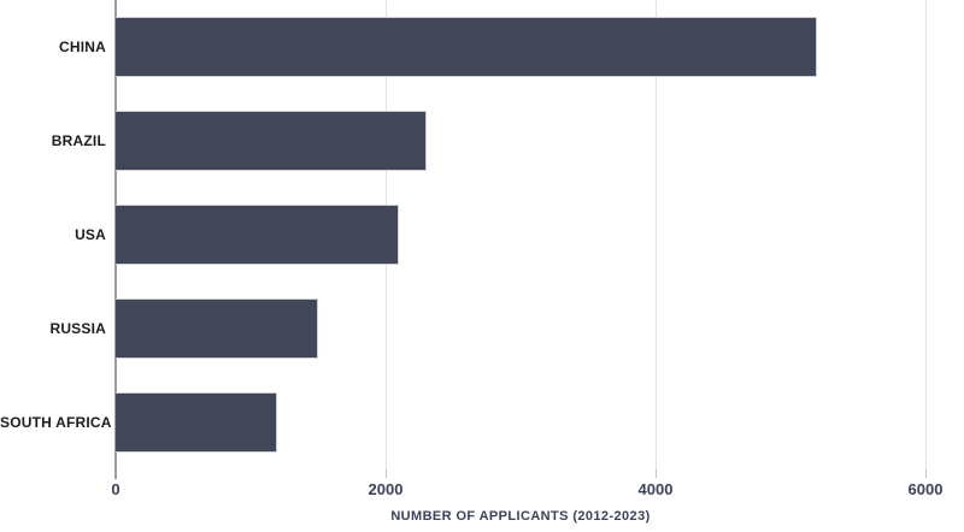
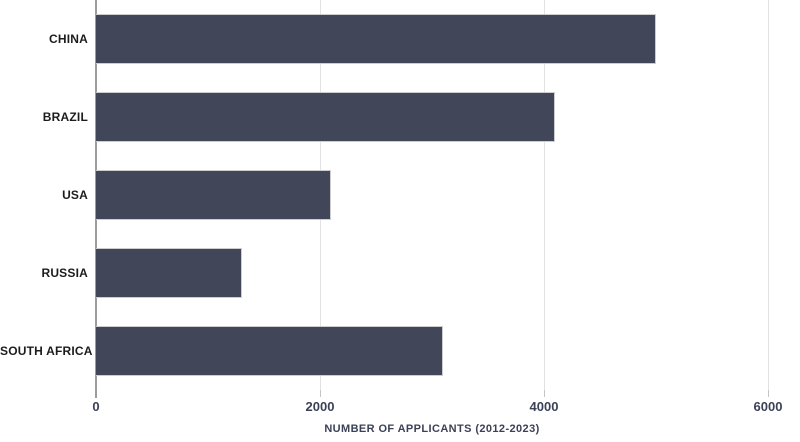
CHINA: 5200 -> 5000
BRAZIL: 2300 -> 4100
RUSSIA: 1500 -> 1300
SOUTH AFRICA: 1200 -> 3100
